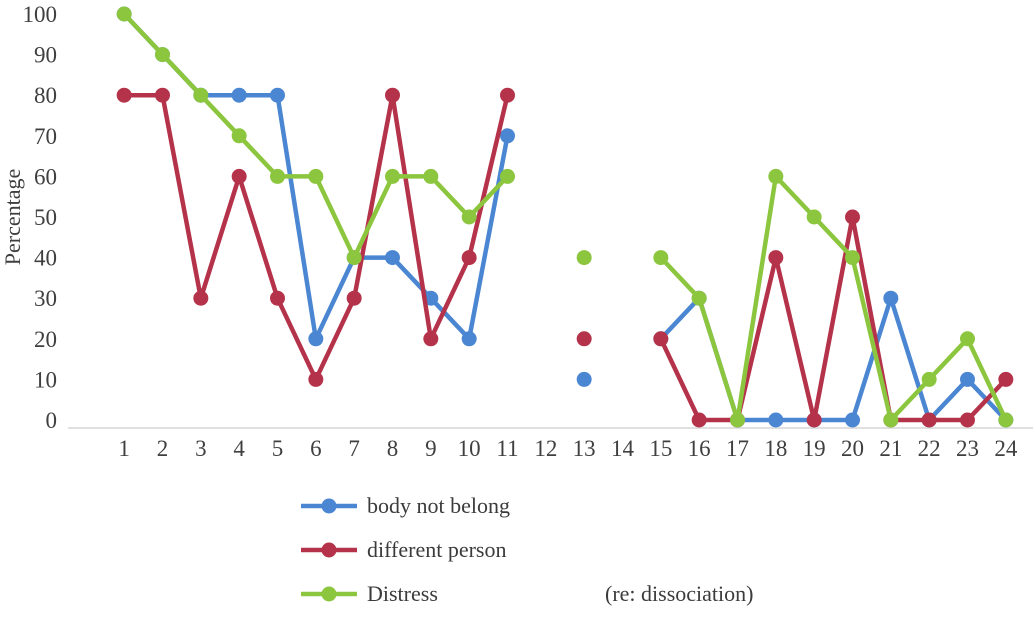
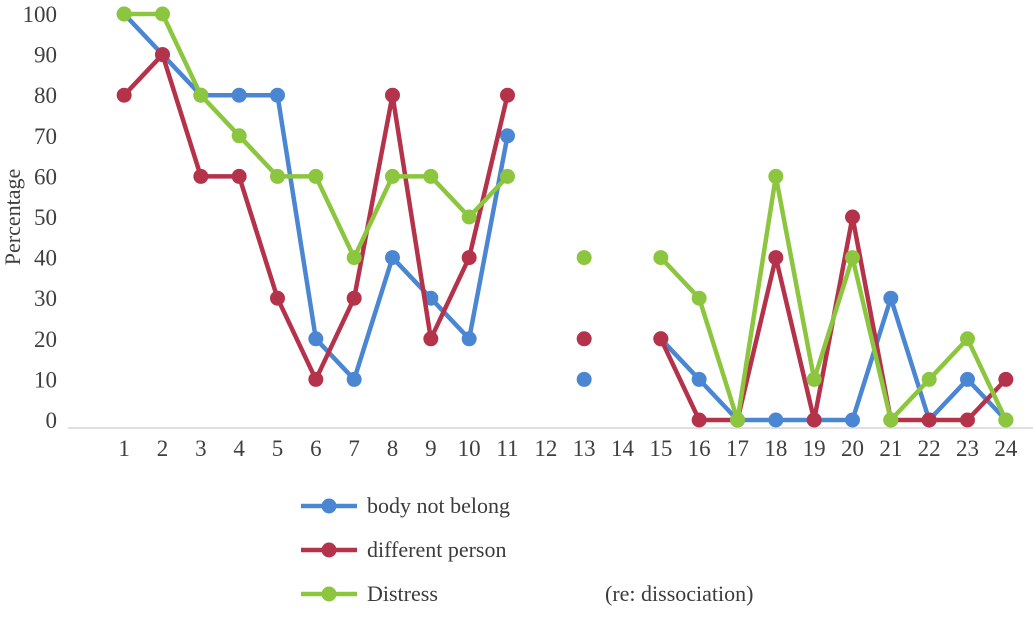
different person/2: 80 -> 90
Distress/2: 90 -> 100
different person/3: 30 -> 60
body not belong/7: 40 -> 10
body not belong/16: 30 -> 10
Distress/19: 50 -> 10
